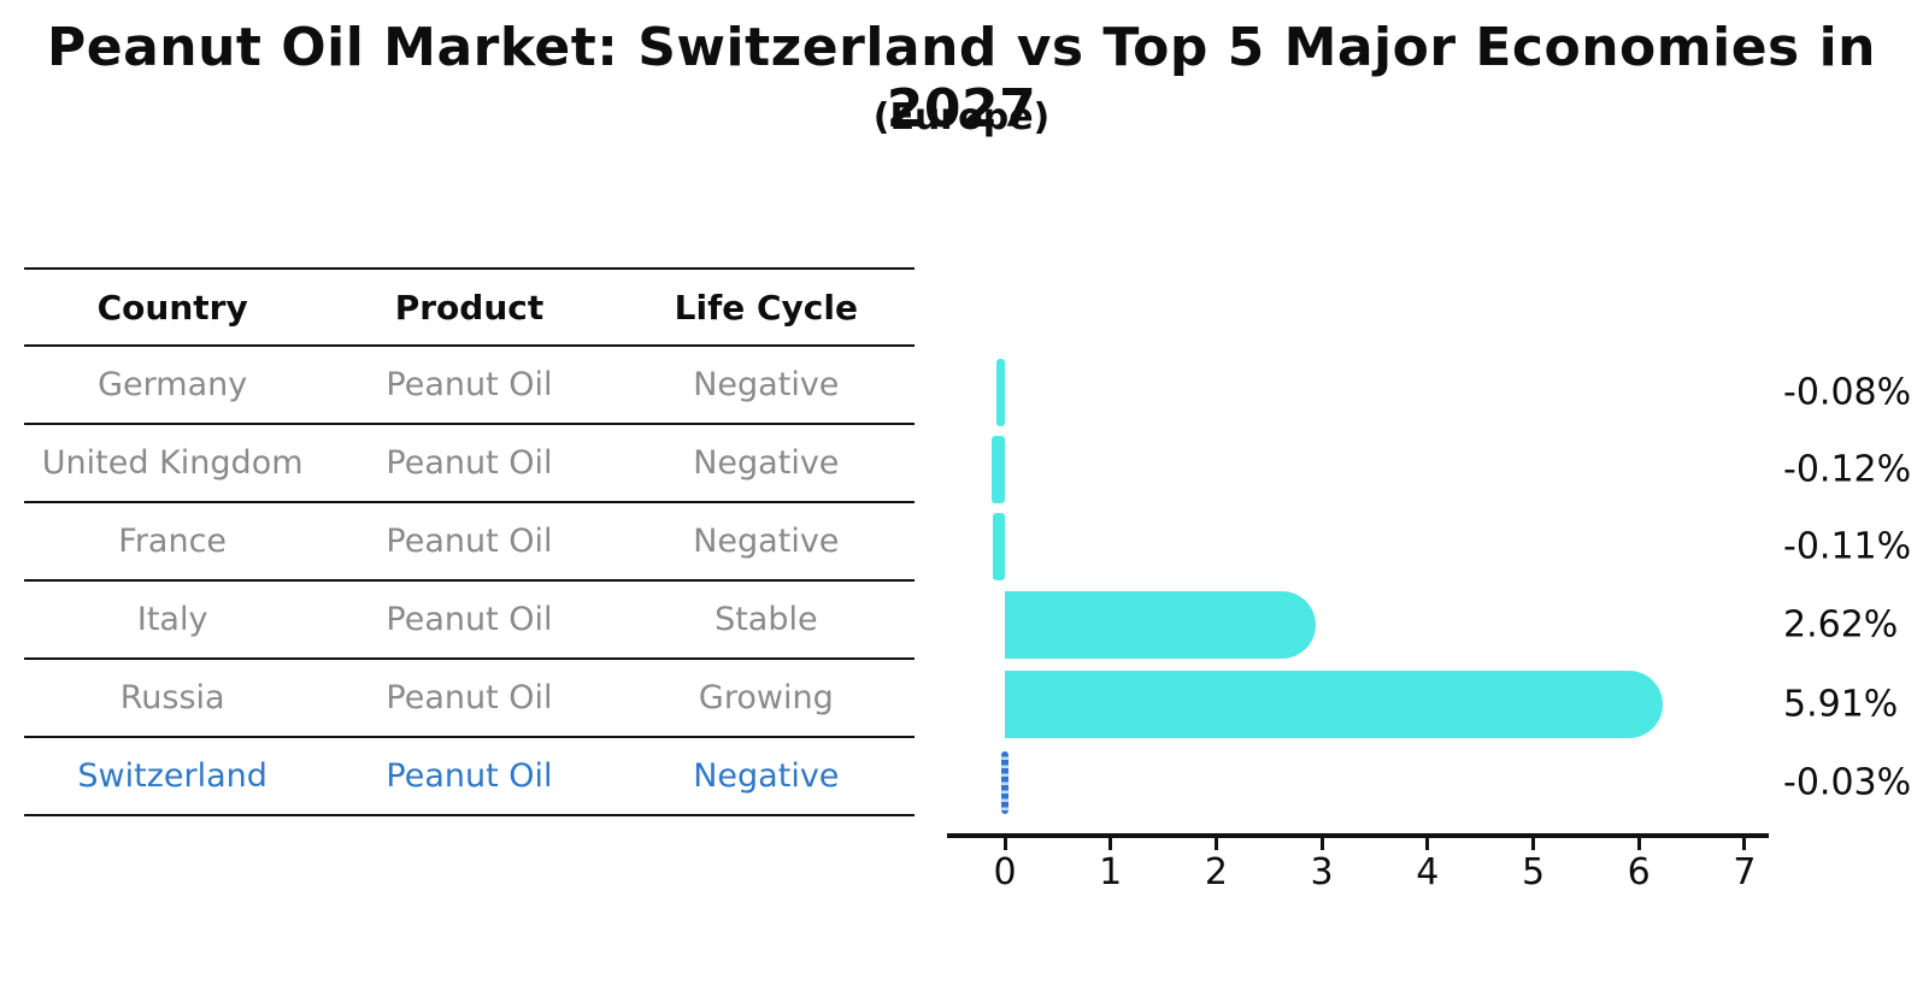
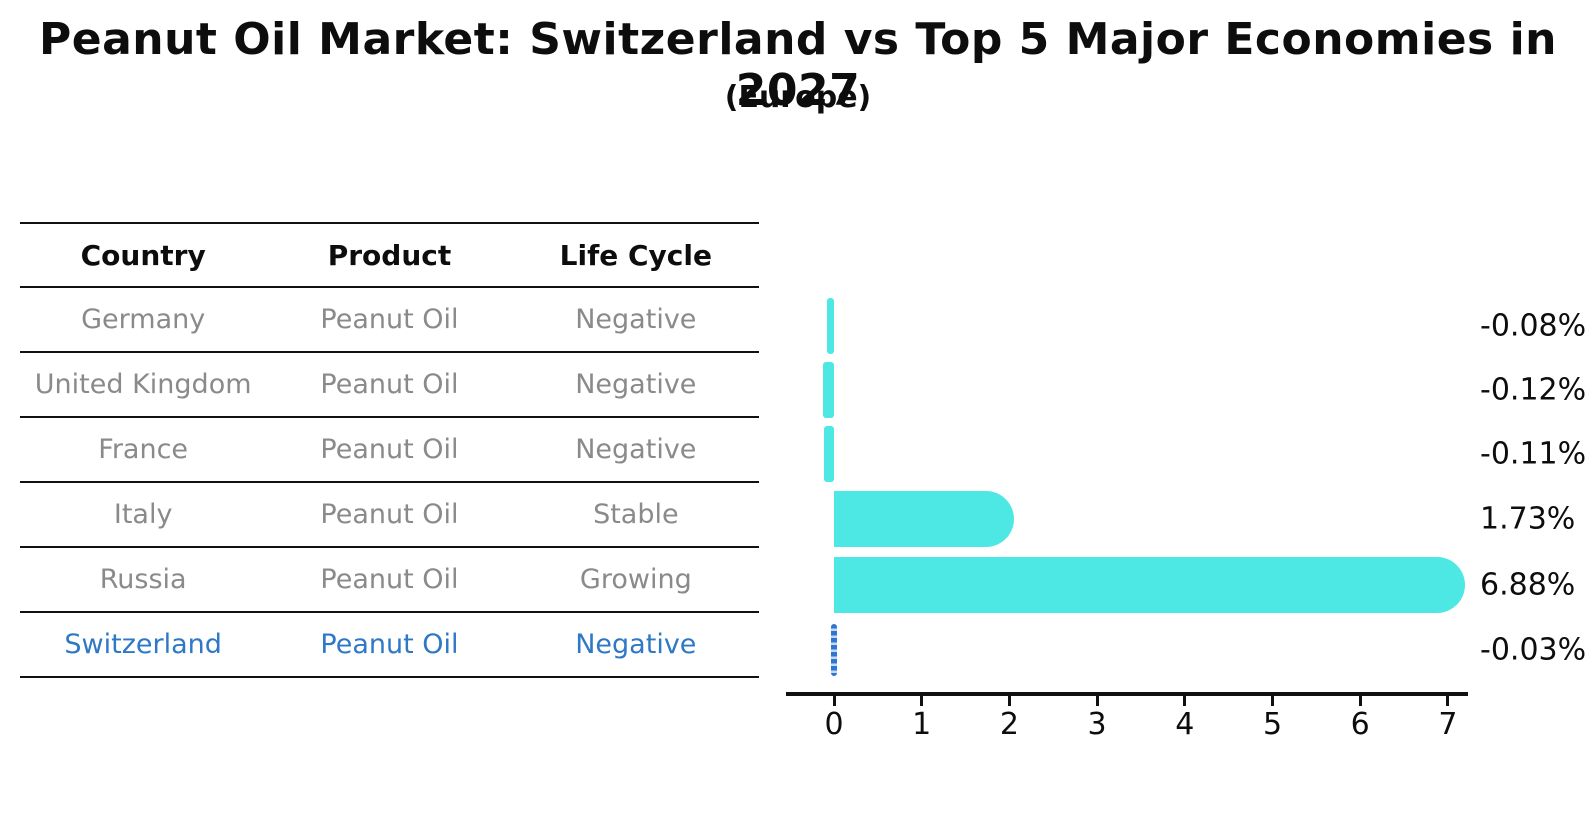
Italy: 2.62% -> 1.73%
Russia: 5.91% -> 6.88%
